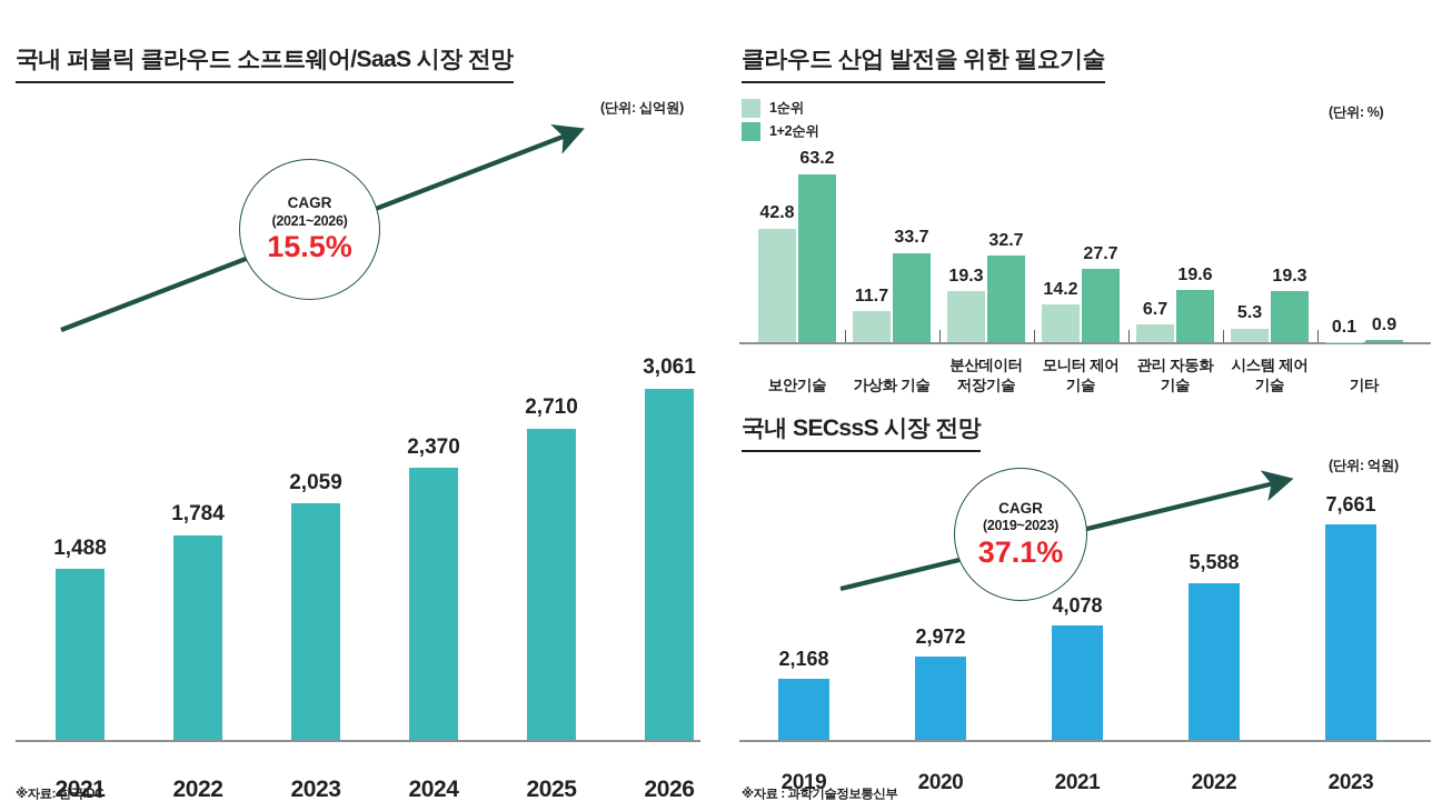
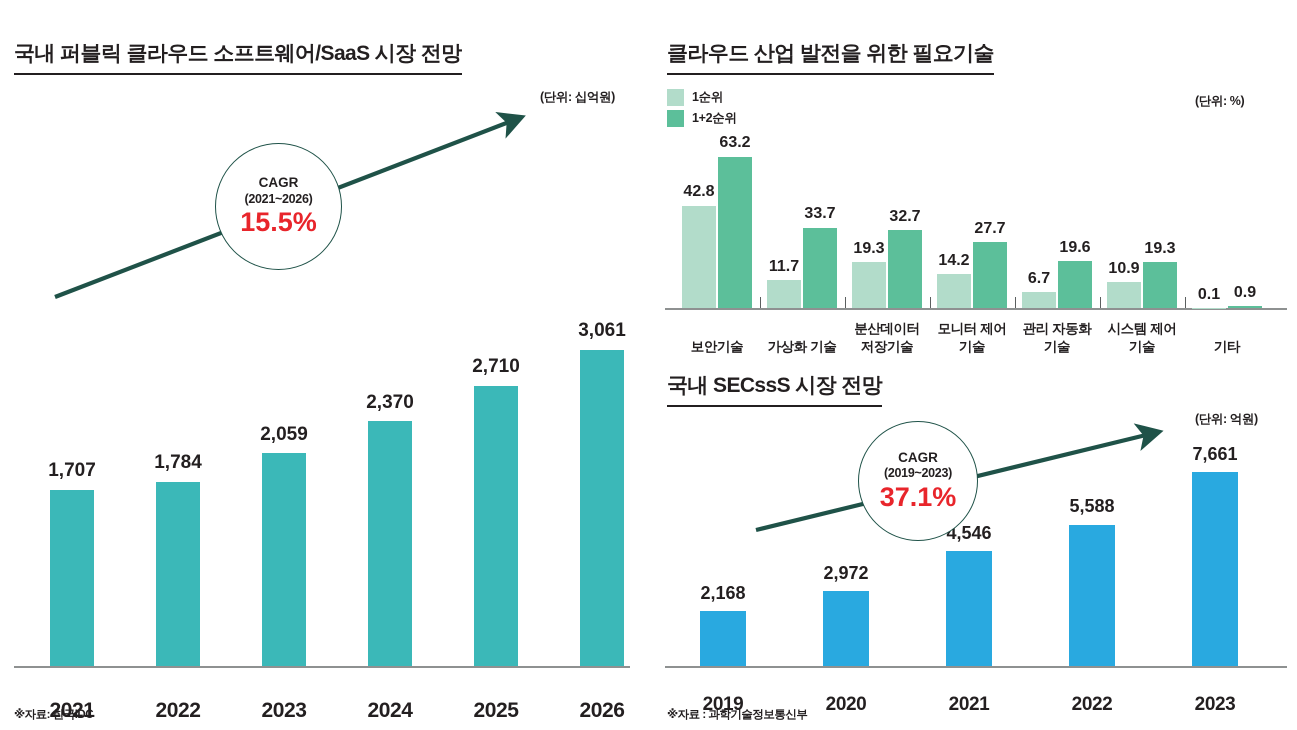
국내 퍼블릭 클라우드 소프트웨어/SaaS 시장 전망/2021: 1,488 -> 1,707
클라우드 산업 발전을 위한 필요기술/1순위/시스템 제어 기술: 5.3 -> 10.9
국내 SECssS 시장 전망/2021: 4,078 -> 4,546
